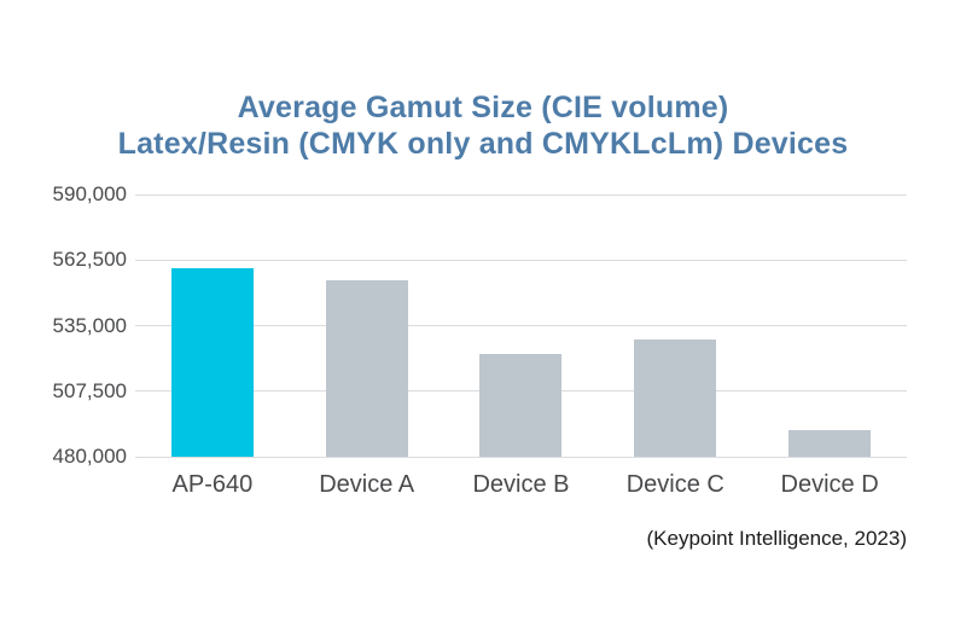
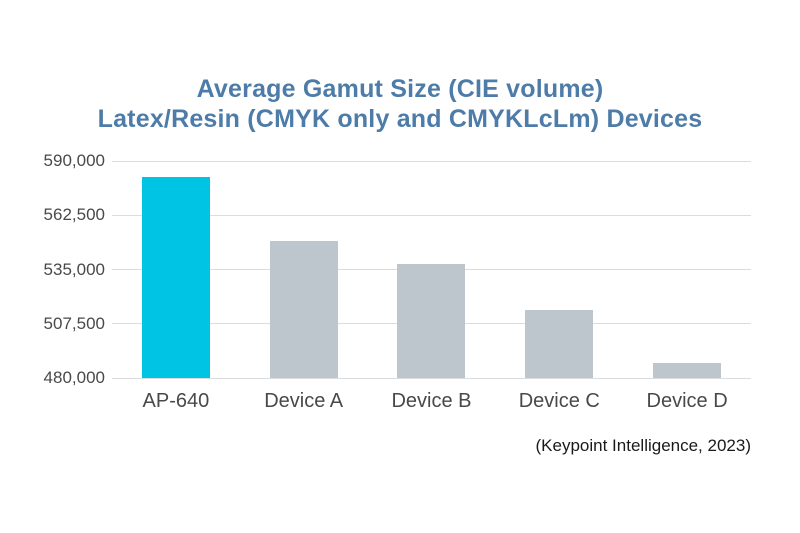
AP-640: 559000 -> 582000
Device A: 554000 -> 550000
Device B: 523000 -> 538000
Device C: 529000 -> 514000
Device D: 491000 -> 488000
